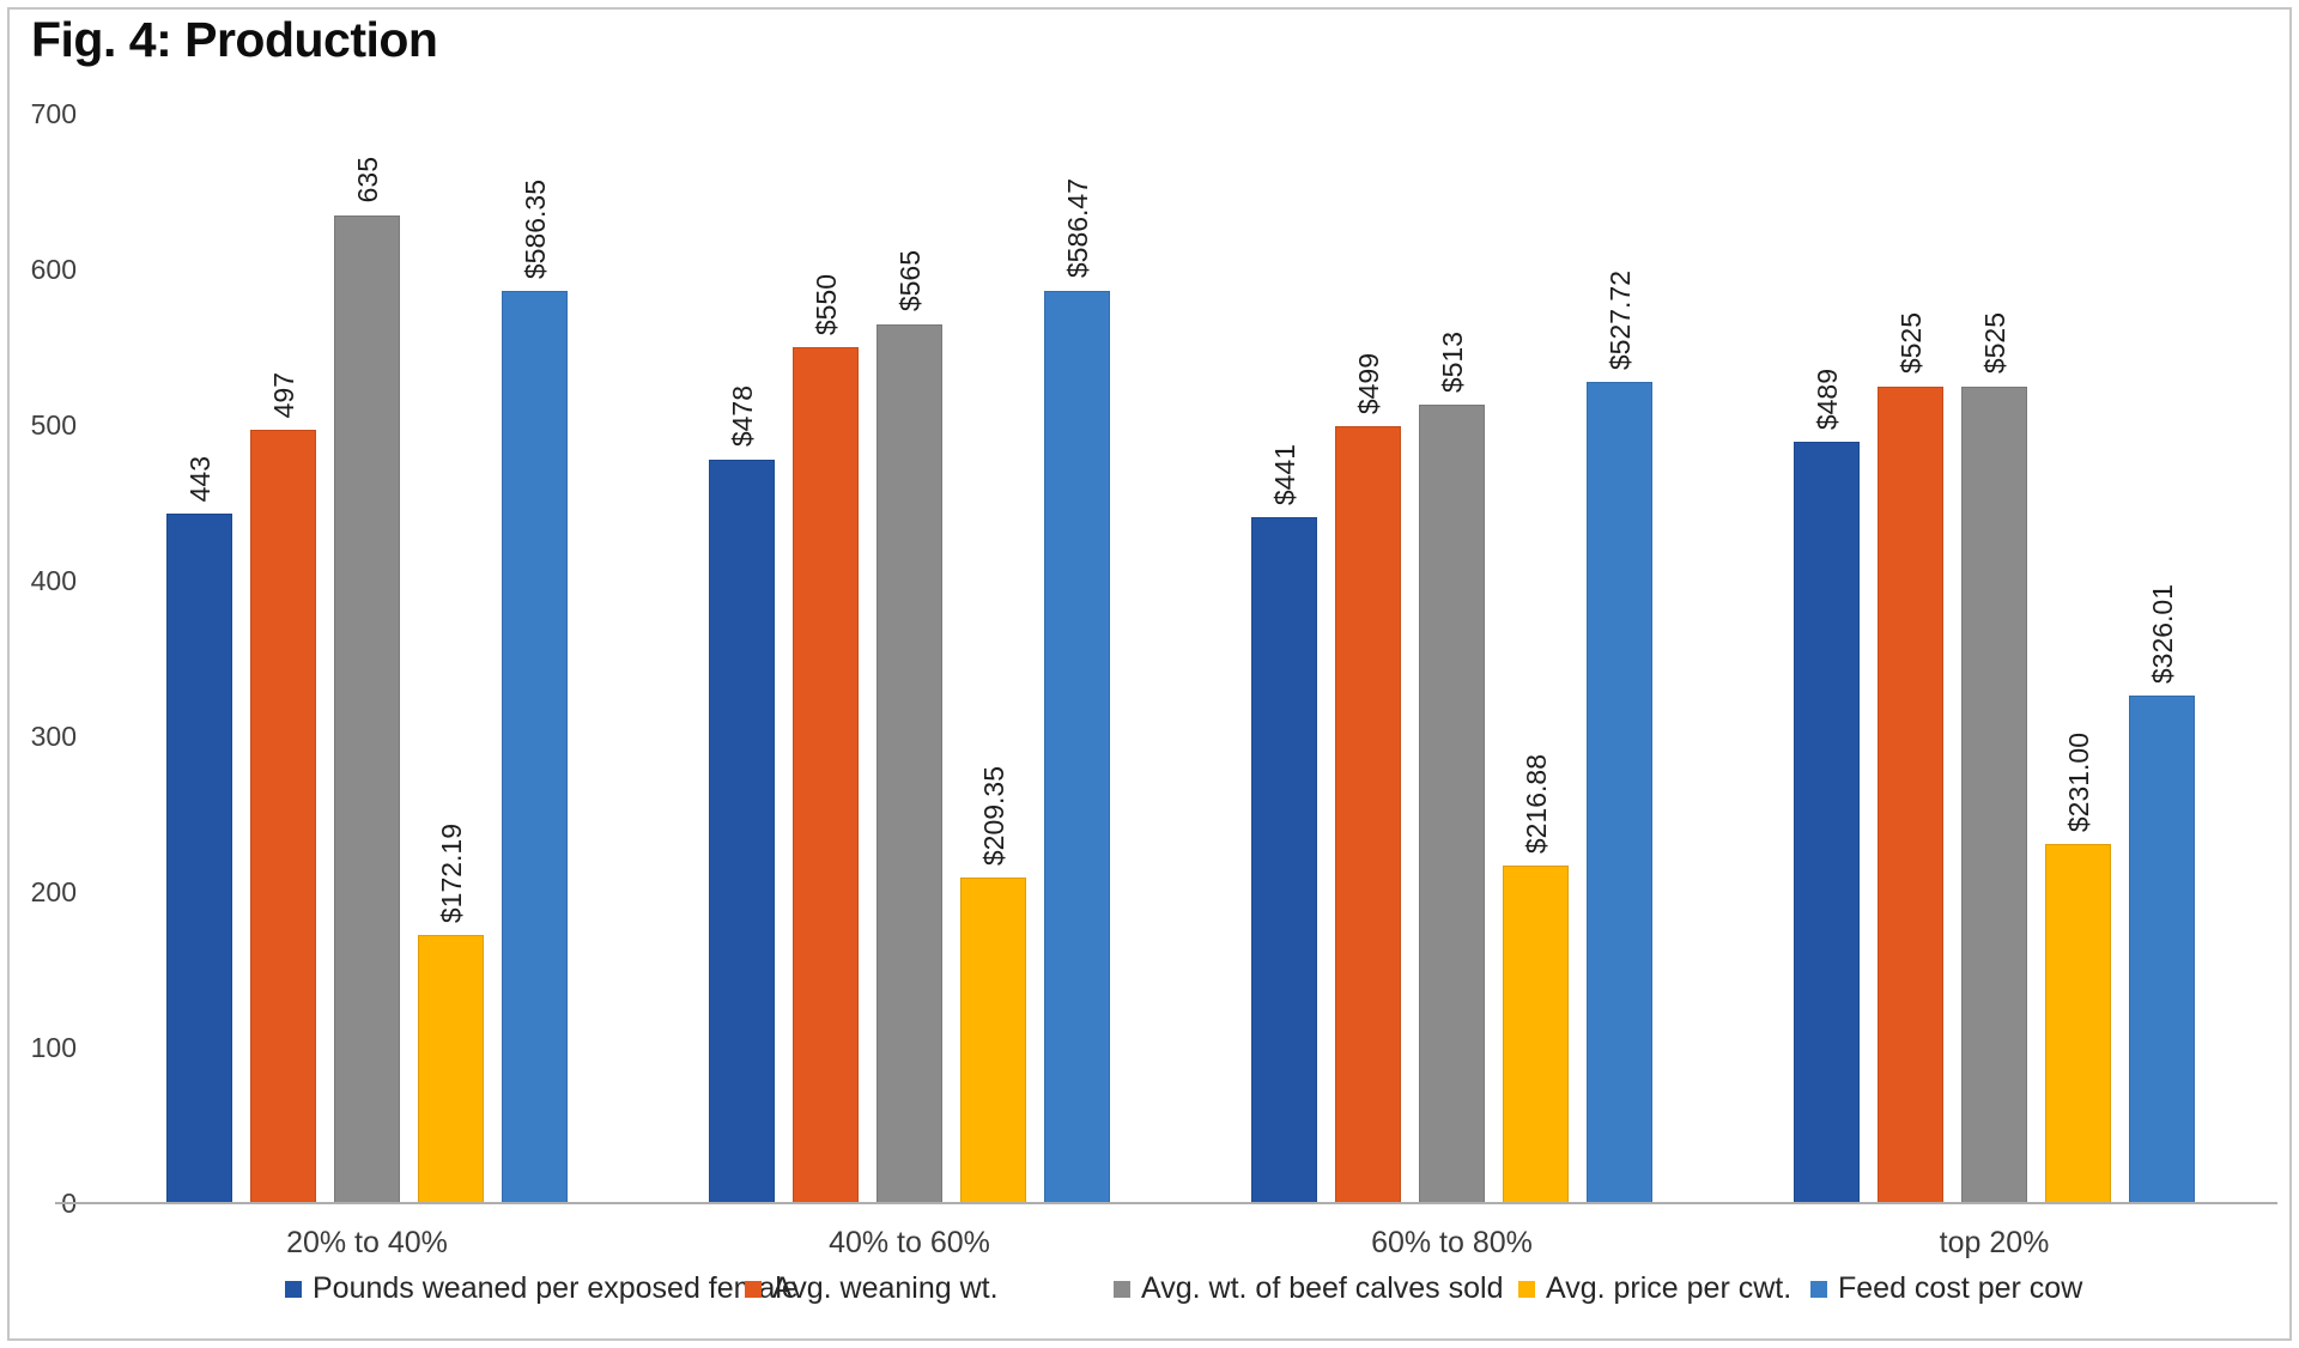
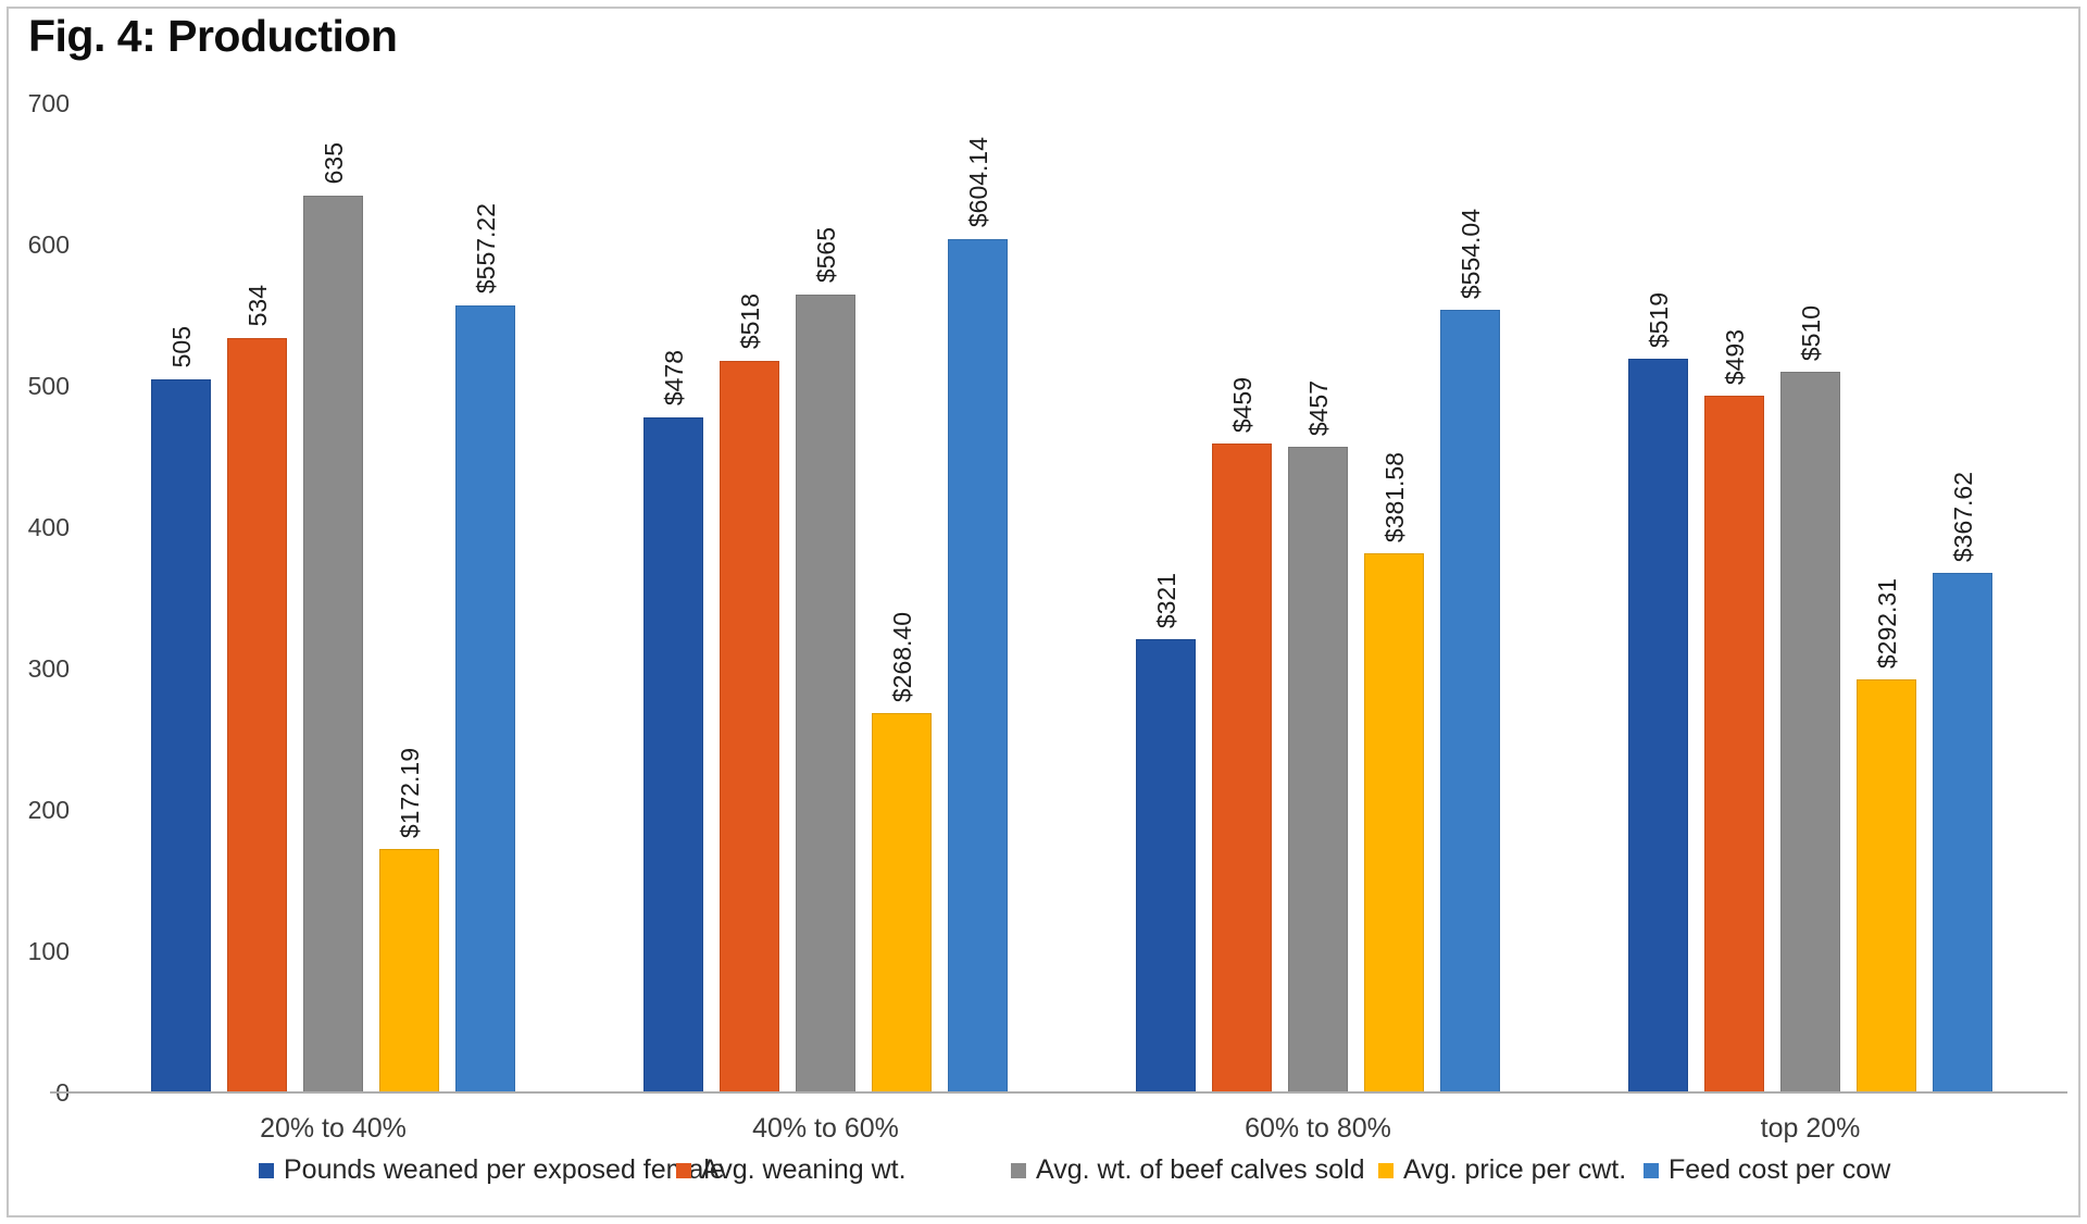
Pounds weaned per exposed female/20% to 40%: 443 -> 505
Avg. weaning wt./20% to 40%: 497 -> 534
Feed cost per cow/20% to 40%: $586.35 -> $557.22
Avg. weaning wt./40% to 60%: $550 -> $518
Avg. price per cwt./40% to 60%: $209.35 -> $268.40
Feed cost per cow/40% to 60%: $586.47 -> $604.14
Pounds weaned per exposed female/60% to 80%: $441 -> $321
Avg. weaning wt./60% to 80%: $499 -> $459
Avg. wt. of beef calves sold/60% to 80%: $513 -> $457
Avg. price per cwt./60% to 80%: $216.88 -> $381.58
Feed cost per cow/60% to 80%: $527.72 -> $554.04
Pounds weaned per exposed female/top 20%: $489 -> $519
Avg. weaning wt./top 20%: $525 -> $493
Avg. wt. of beef calves sold/top 20%: $525 -> $510
Avg. price per cwt./top 20%: $231.00 -> $292.31
Feed cost per cow/top 20%: $326.01 -> $367.62
